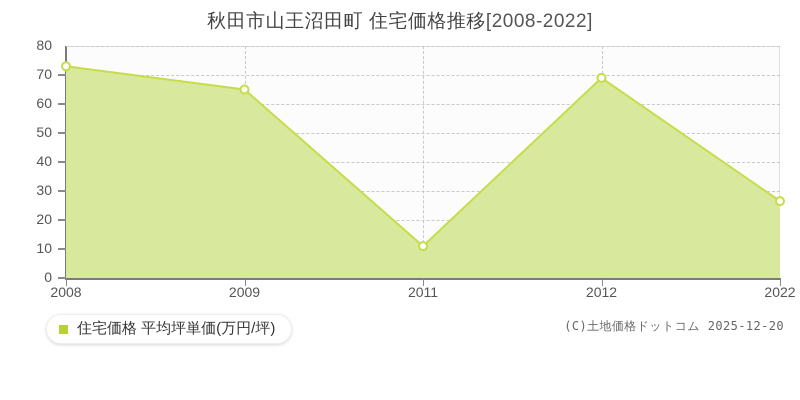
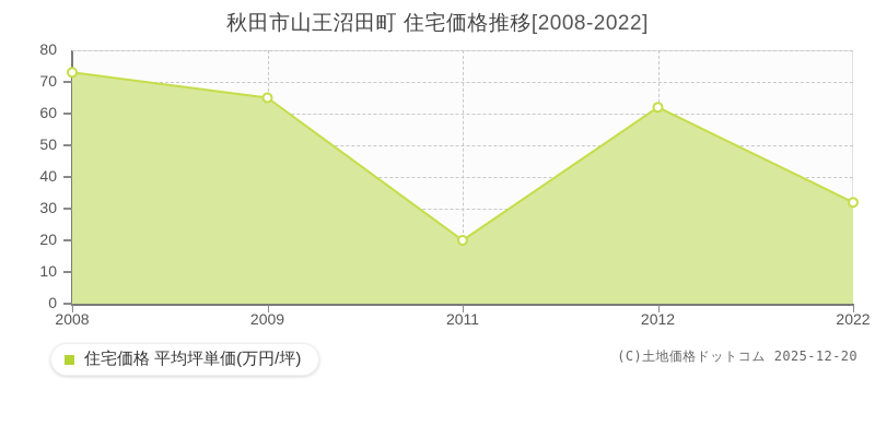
2011: 11 -> 20
2012: 69 -> 62
2022: 26 -> 32
